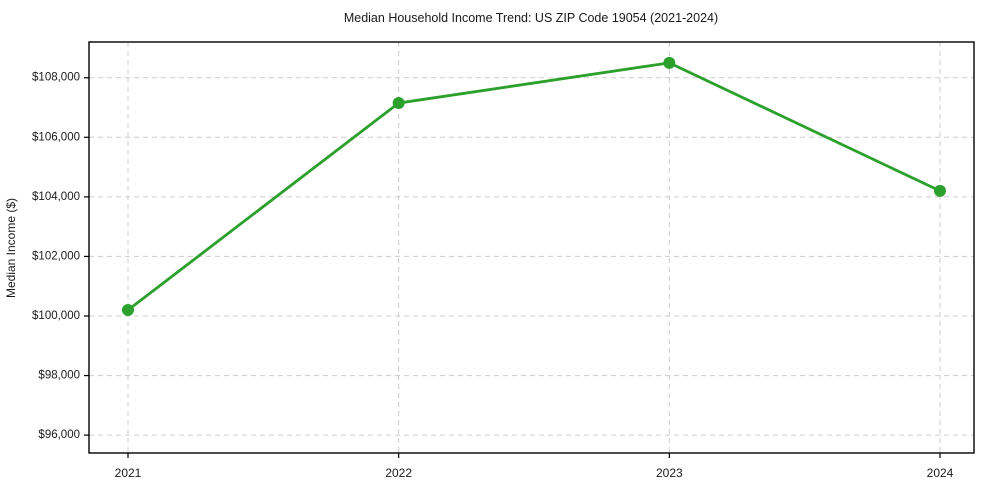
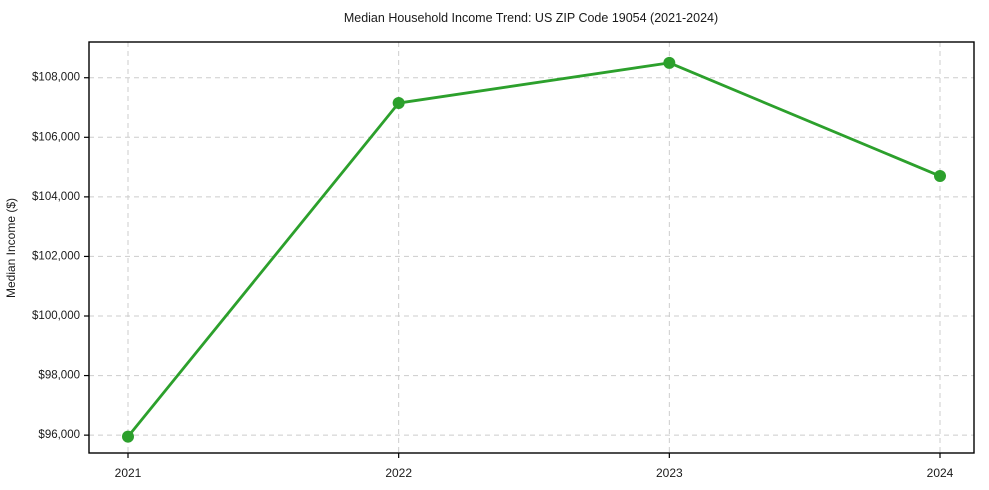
2021: $100200 -> $96000
2024: $104200 -> $104700
